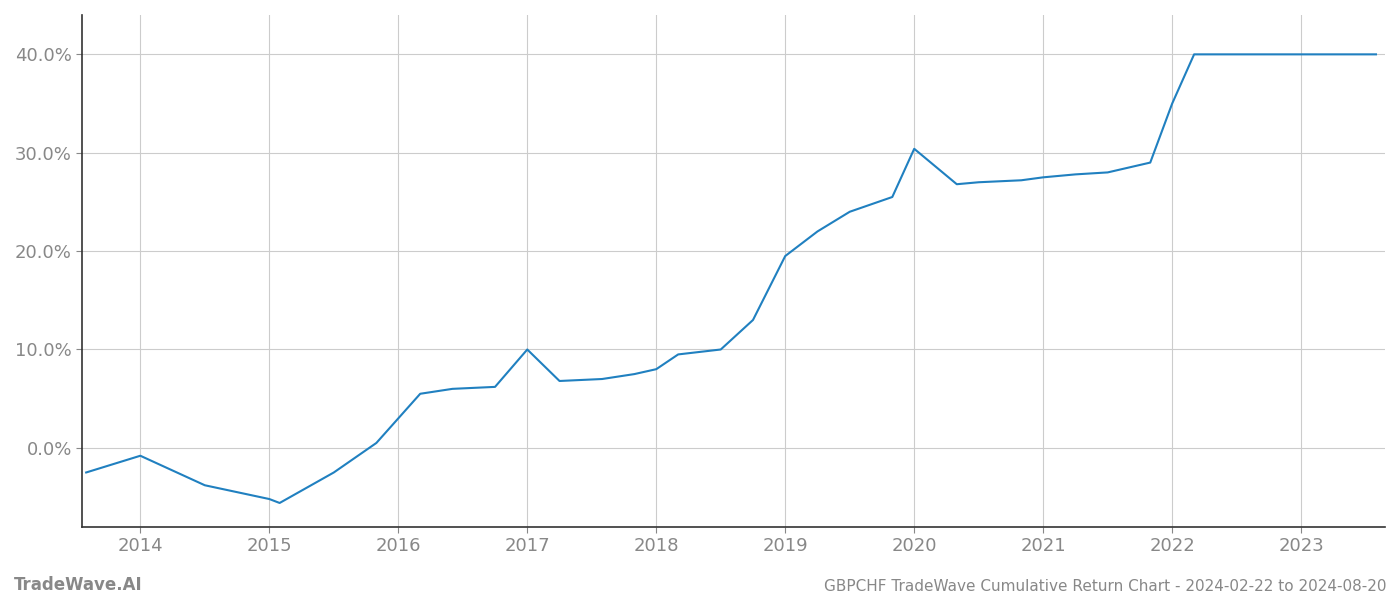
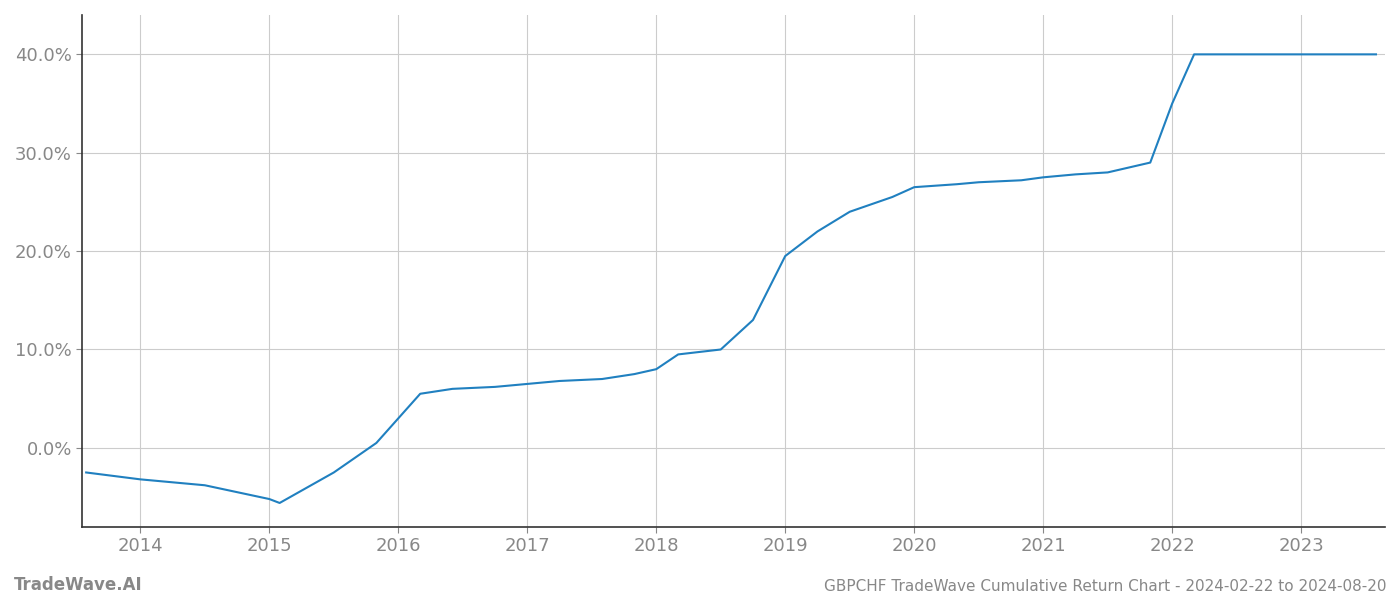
2014: -0.8% -> -3.2%
2017: 10.0% -> 6.5%
2020: 30.4% -> 26.5%
